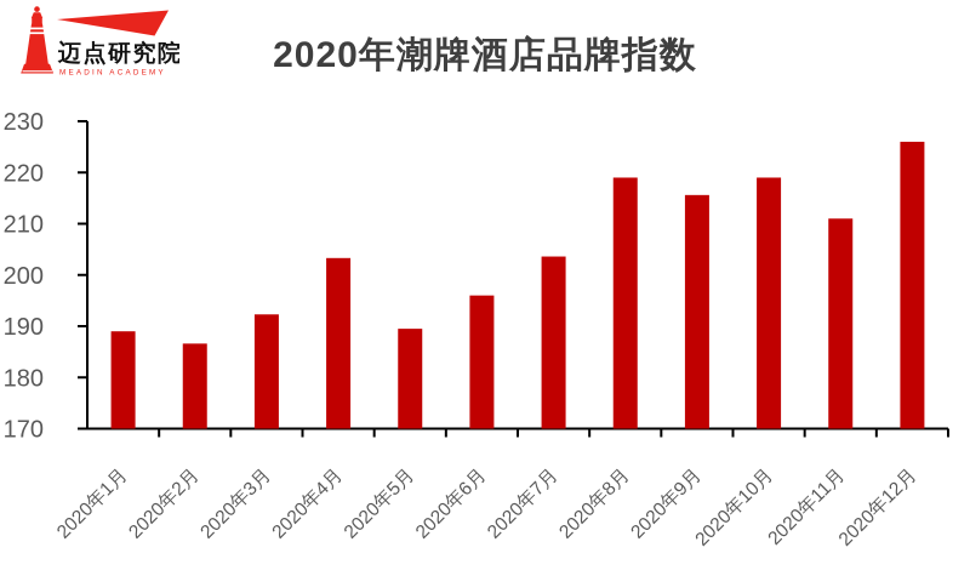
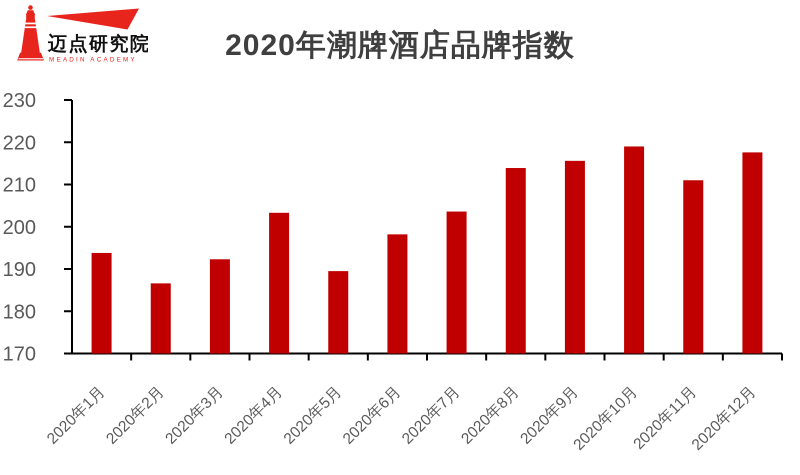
2020年1月: 189 -> 194
2020年6月: 196 -> 198
2020年8月: 219 -> 214
2020年12月: 226 -> 218
